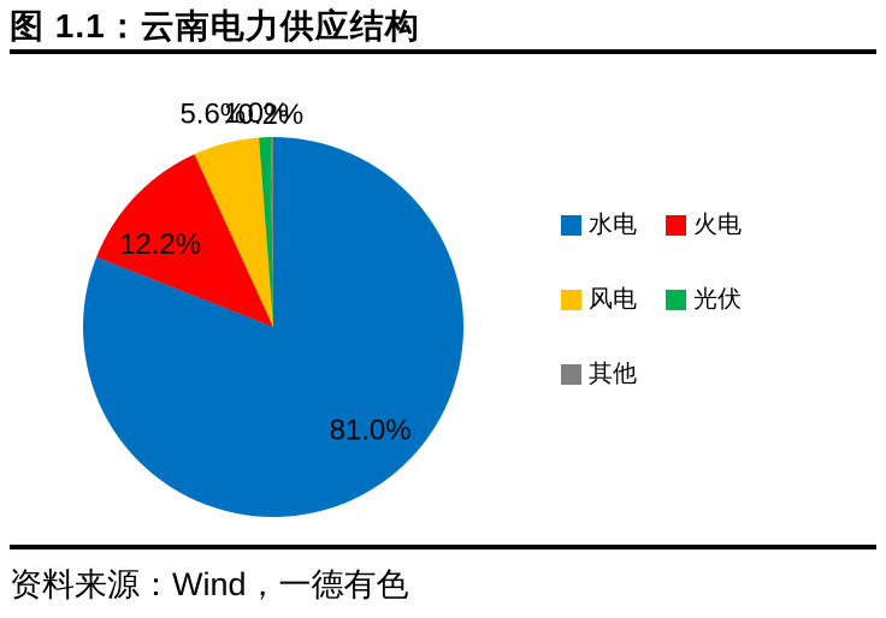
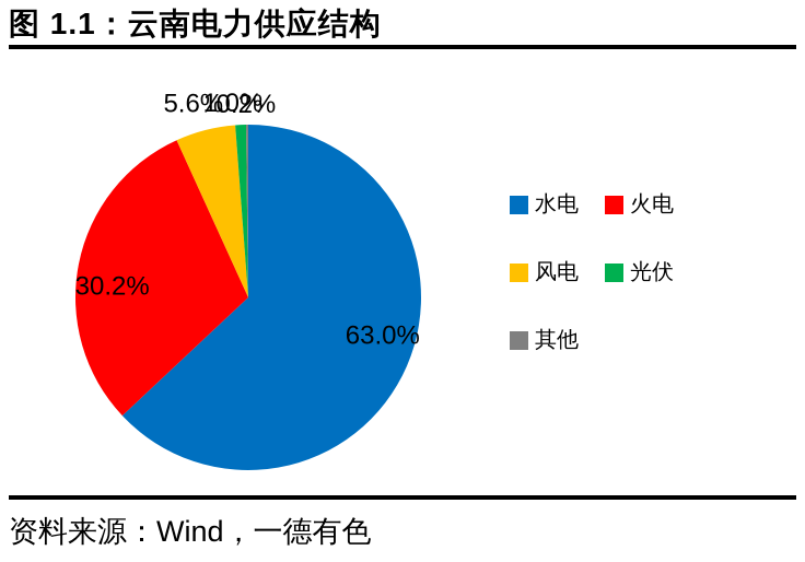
水电: 81.0% -> 63.0%
火电: 12.2% -> 30.2%
